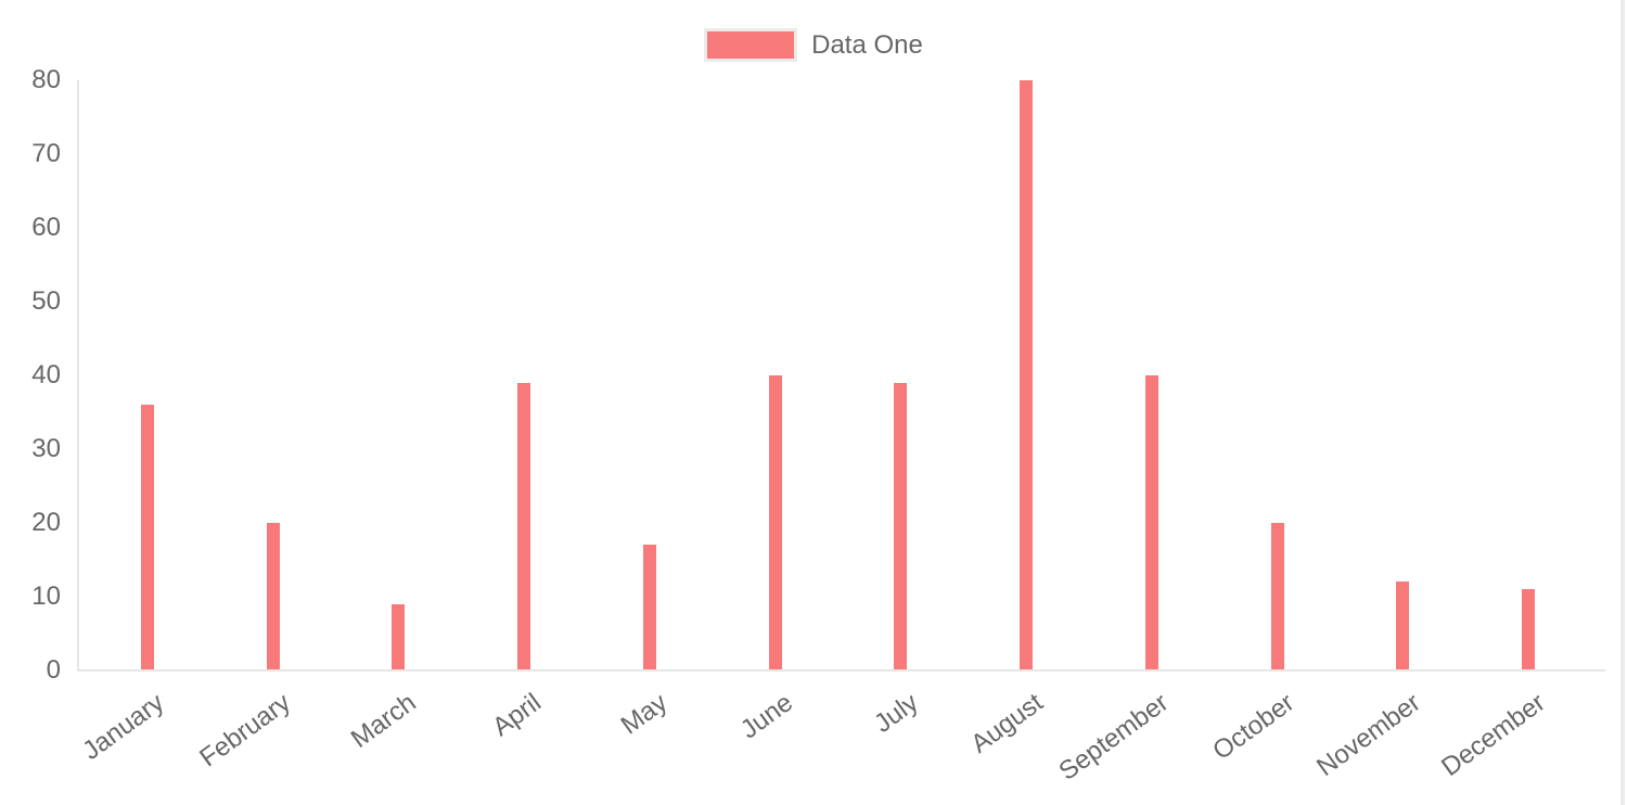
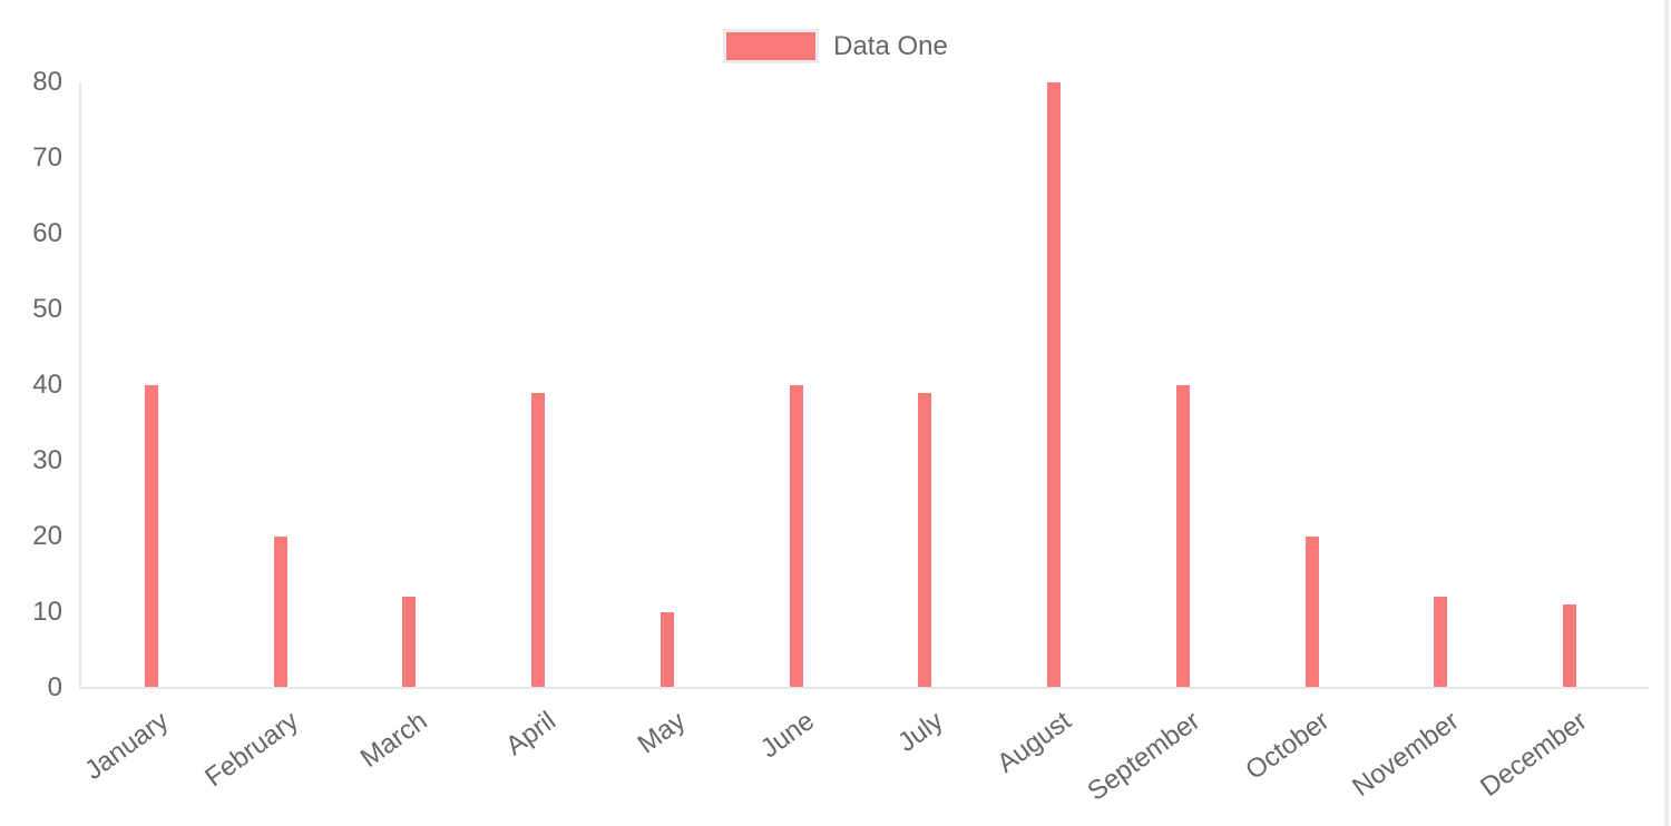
January: 36 -> 40
March: 9 -> 12
May: 17 -> 10
